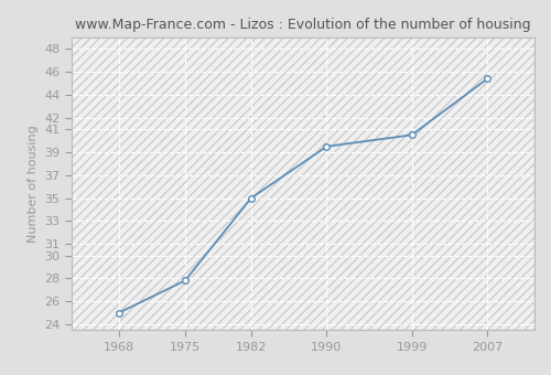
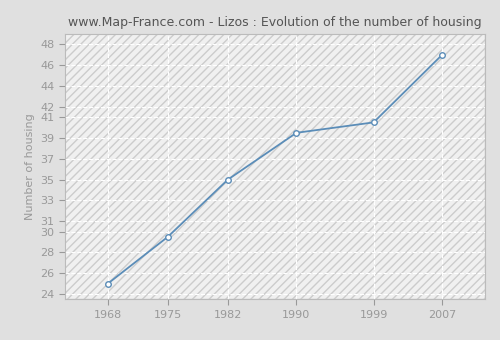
1975: 27.8 -> 29.5
2007: 45.4 -> 47.0
